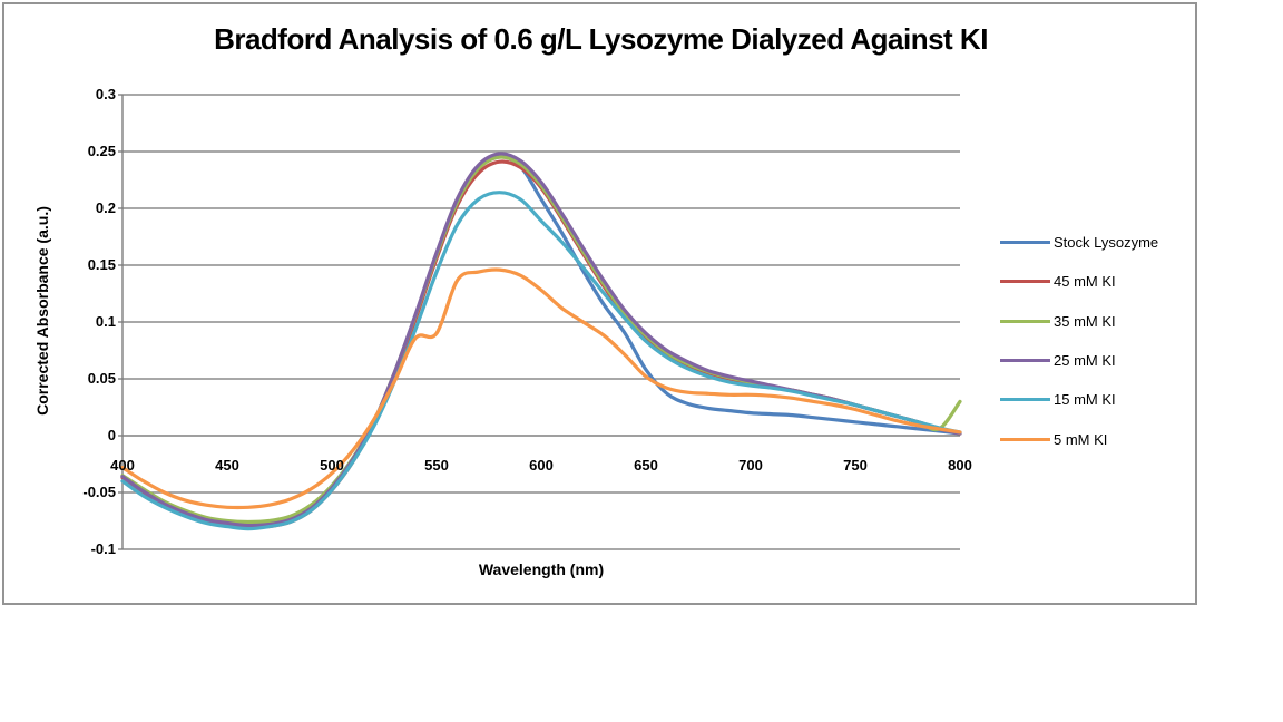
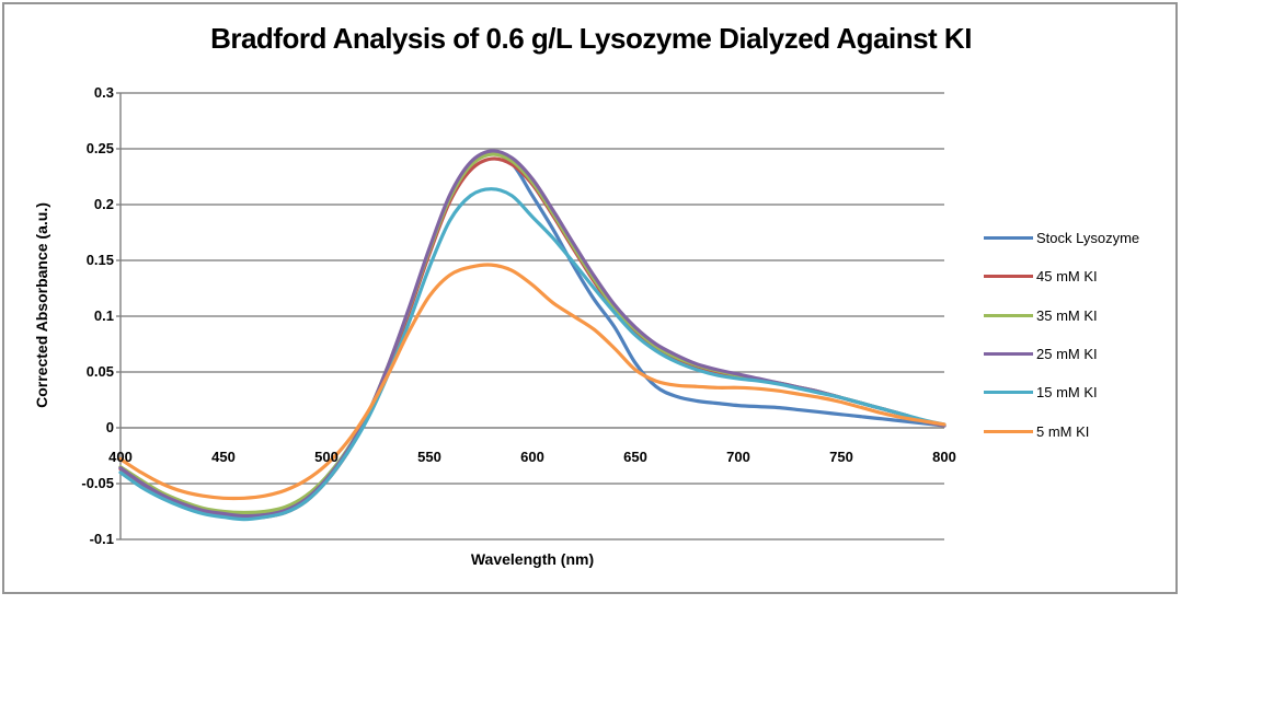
5 mM KI/550: 0.090 -> 0.118
35 mM KI/800: 0.030 -> 0.002
